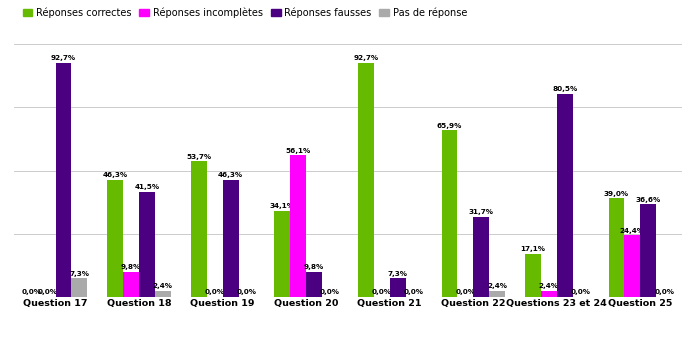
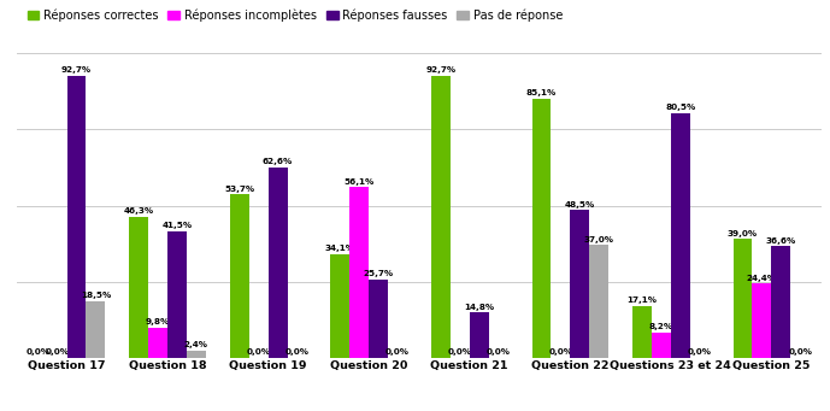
Pas de réponse/Question 17: 7,3% -> 18,5%
Réponses fausses/Question 19: 46,3% -> 62,6%
Réponses fausses/Question 20: 9,8% -> 25,7%
Réponses fausses/Question 21: 7,3% -> 14,8%
Réponses correctes/Question 22: 65,9% -> 85,1%
Réponses fausses/Question 22: 31,7% -> 48,5%
Pas de réponse/Question 22: 2,4% -> 37,0%
Réponses incomplètes/Questions 23 et 24: 2,4% -> 8,2%
